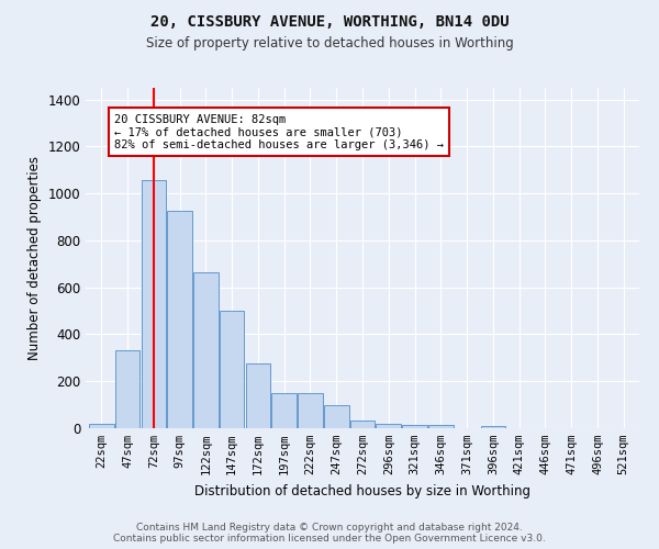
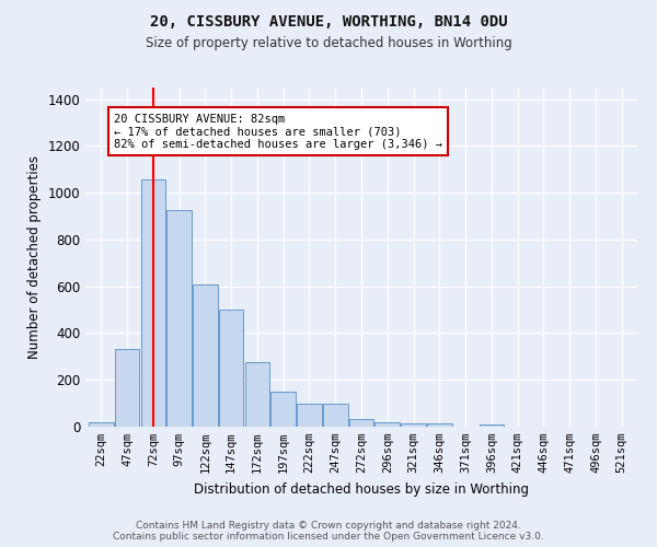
122sqm: 665 -> 610
222sqm: 150 -> 100
